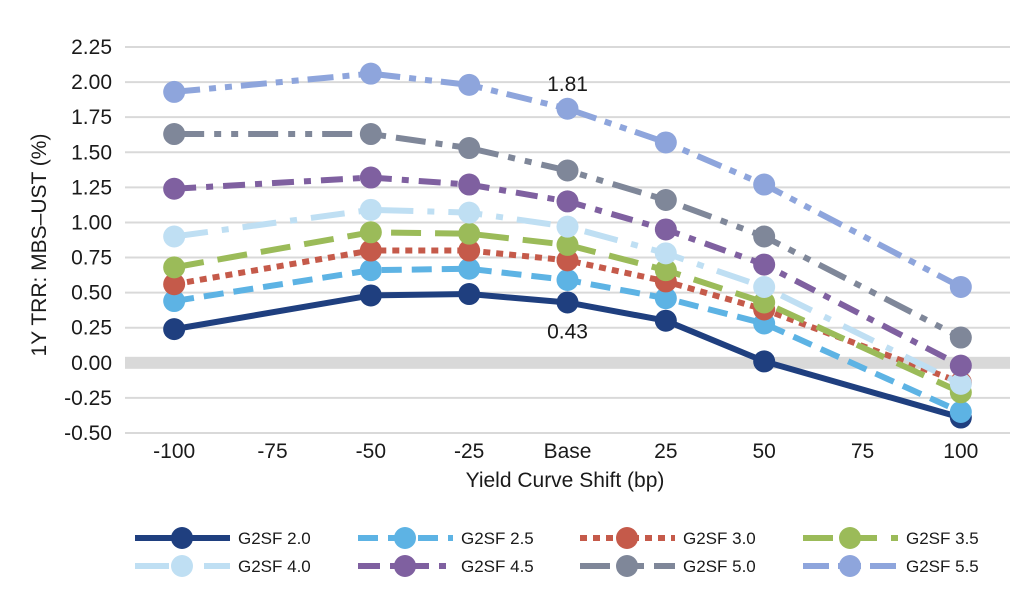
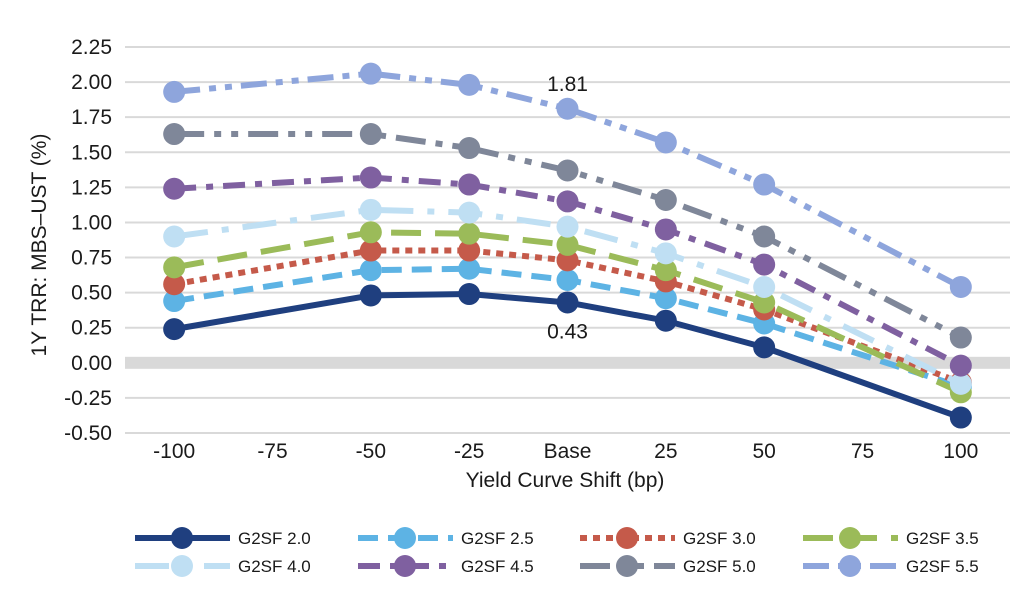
G2SF 2.0/50: 0.01 -> 0.11
G2SF 2.5/100: -0.35 -> -0.17
